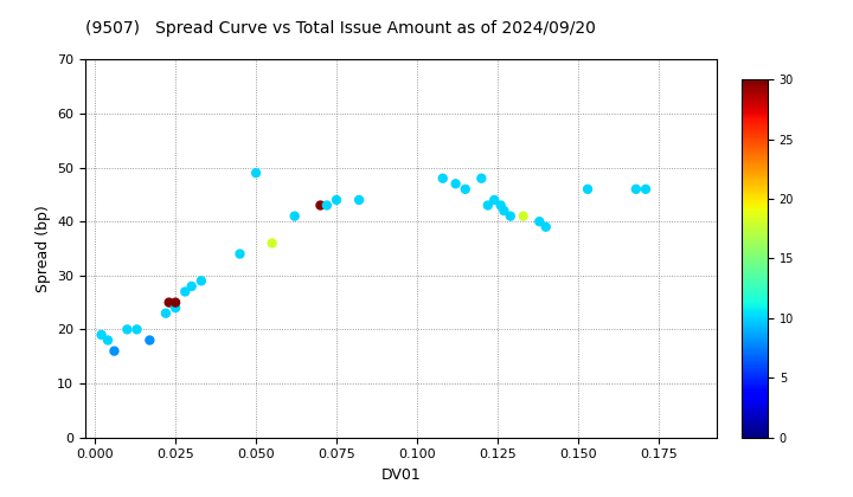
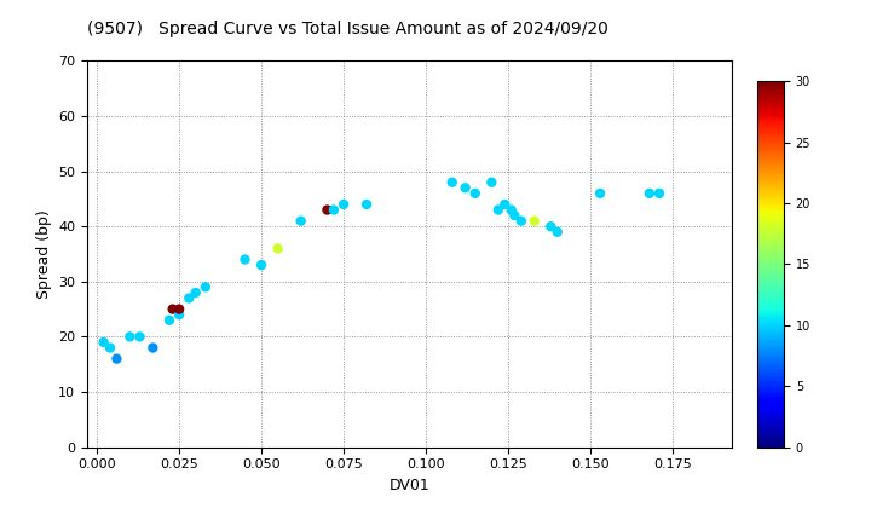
0.050: 49 -> 33
